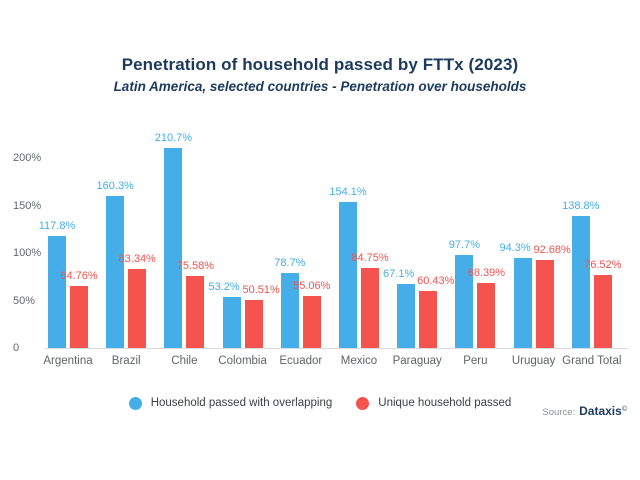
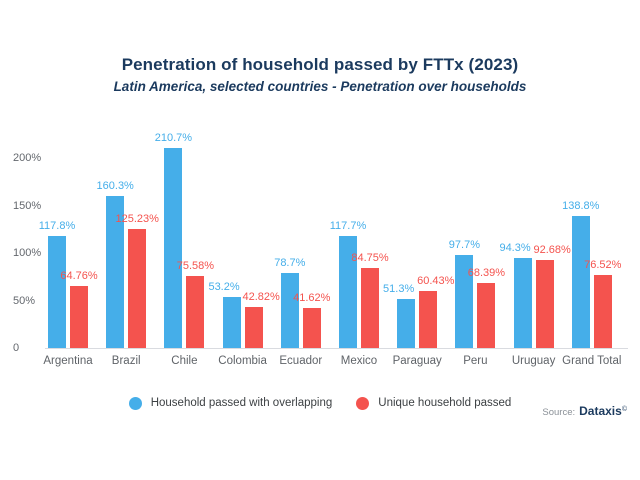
Unique household passed/Brazil: 83.34% -> 125.23%
Unique household passed/Colombia: 50.51% -> 42.82%
Unique household passed/Ecuador: 55.06% -> 41.62%
Household passed with overlapping/Mexico: 154.1% -> 117.7%
Household passed with overlapping/Paraguay: 67.1% -> 51.3%
